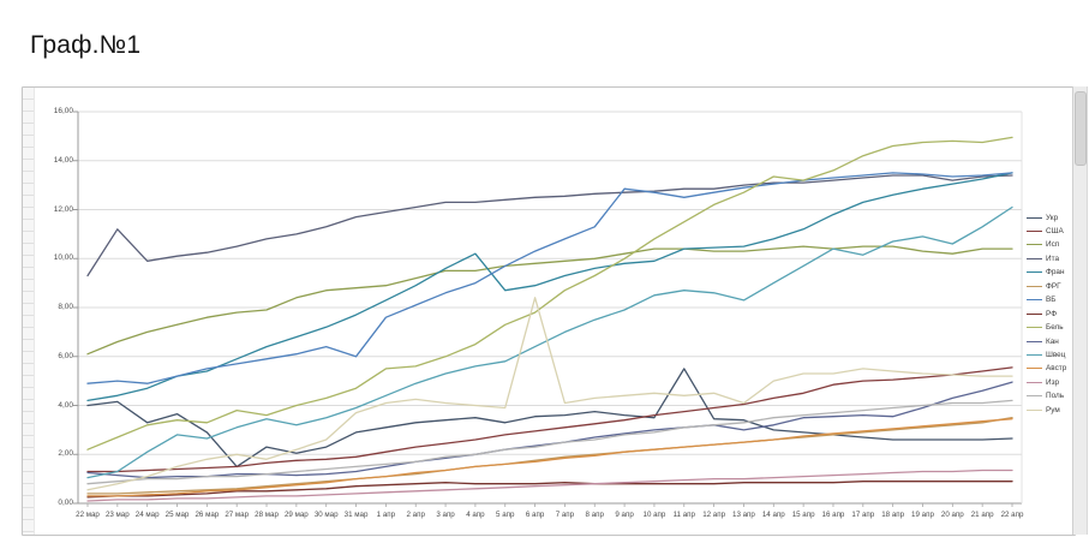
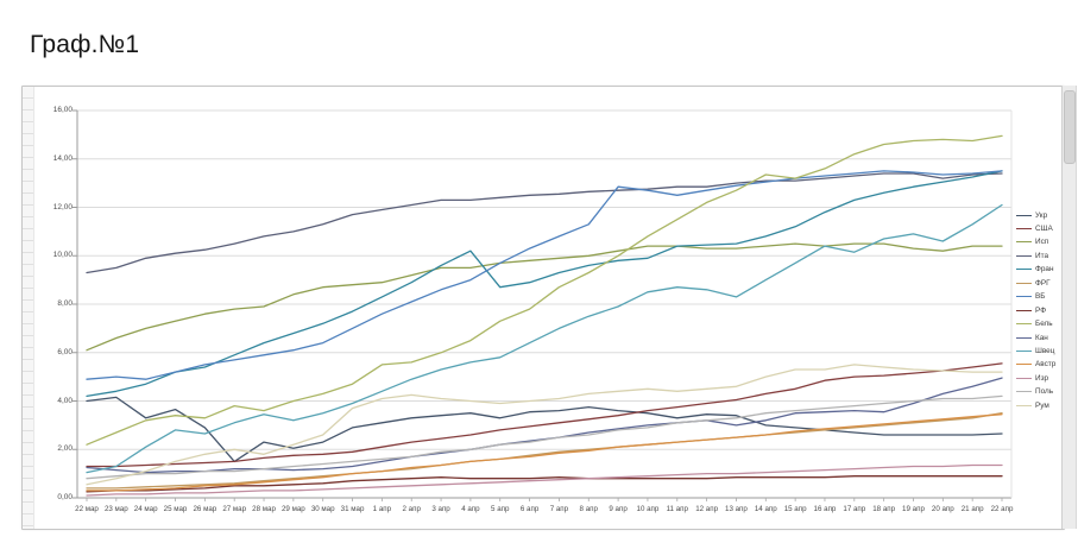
Ита/23 мар: 11,2 -> 9,5
ВБ/31 мар: 6,0 -> 7,0
Рум/6 апр: 8,4 -> 4,0
Укр/11 апр: 5,5 -> 3,3
Рум/13 апр: 4,1 -> 4,6
